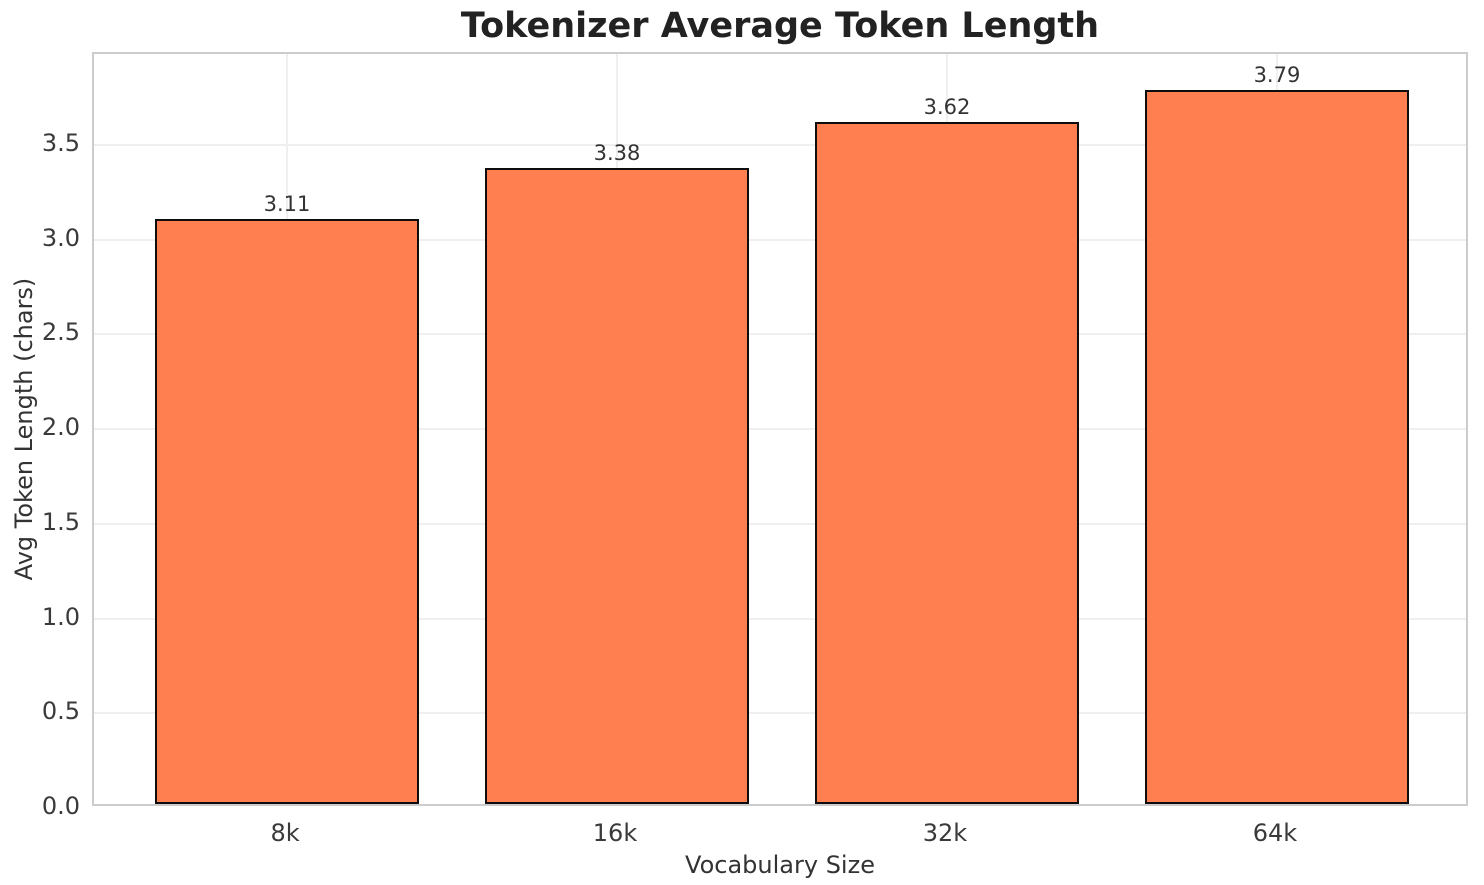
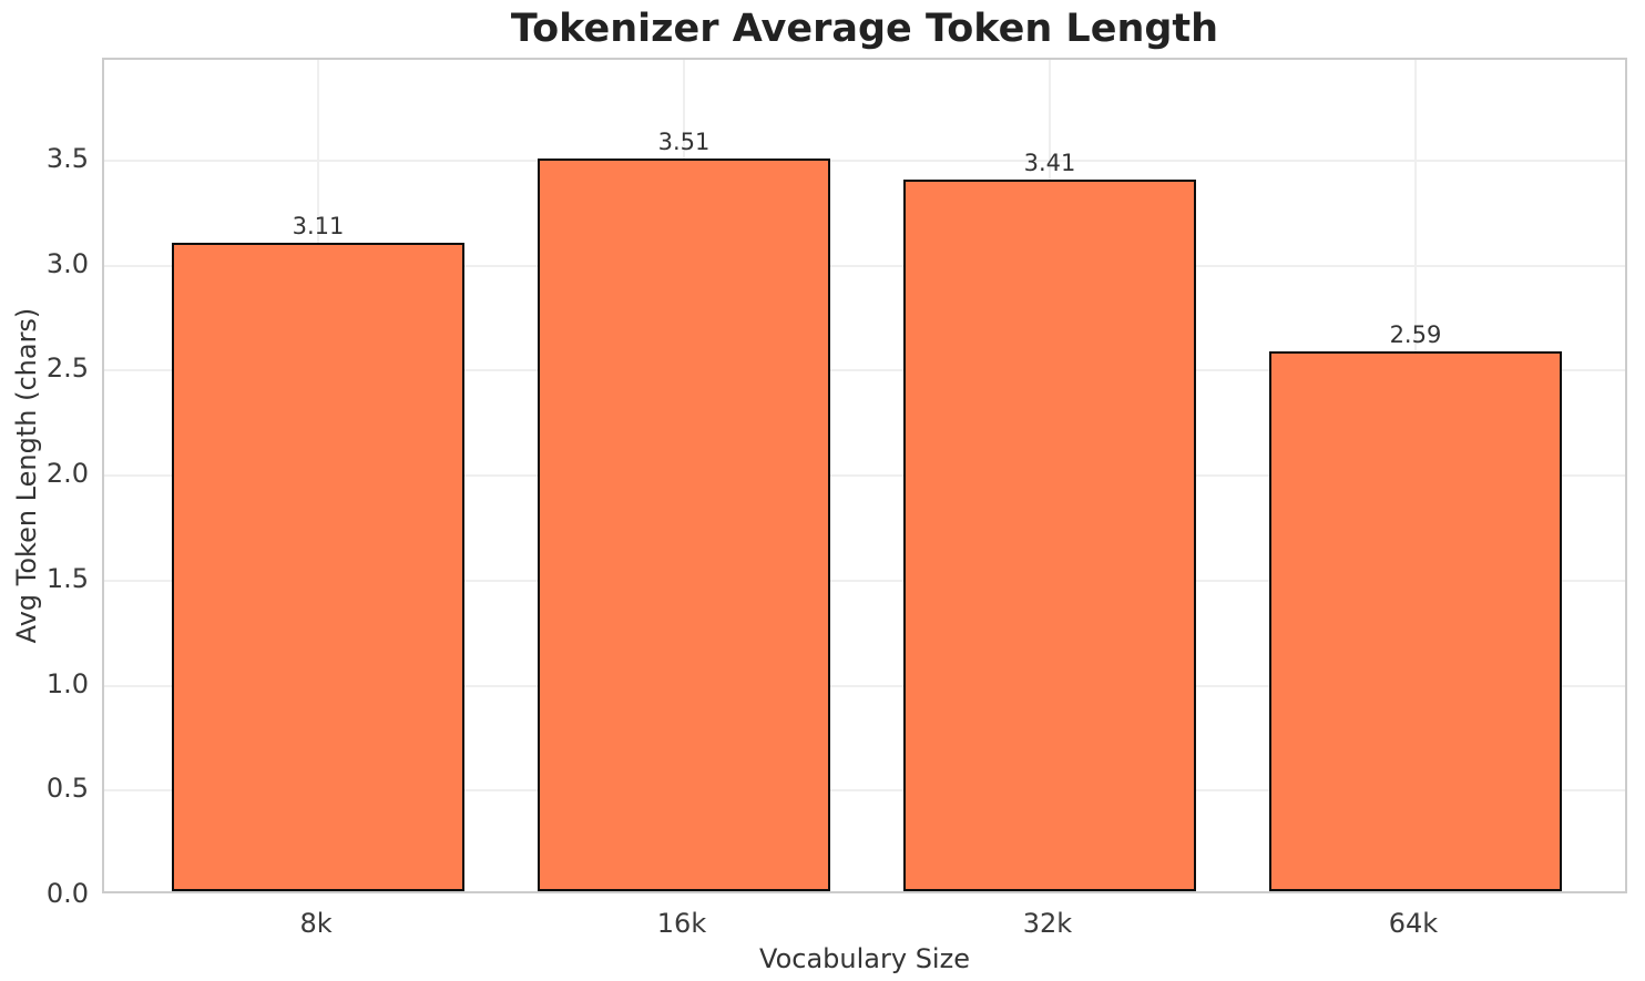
16k: 3.38 -> 3.51
32k: 3.62 -> 3.41
64k: 3.79 -> 2.59
